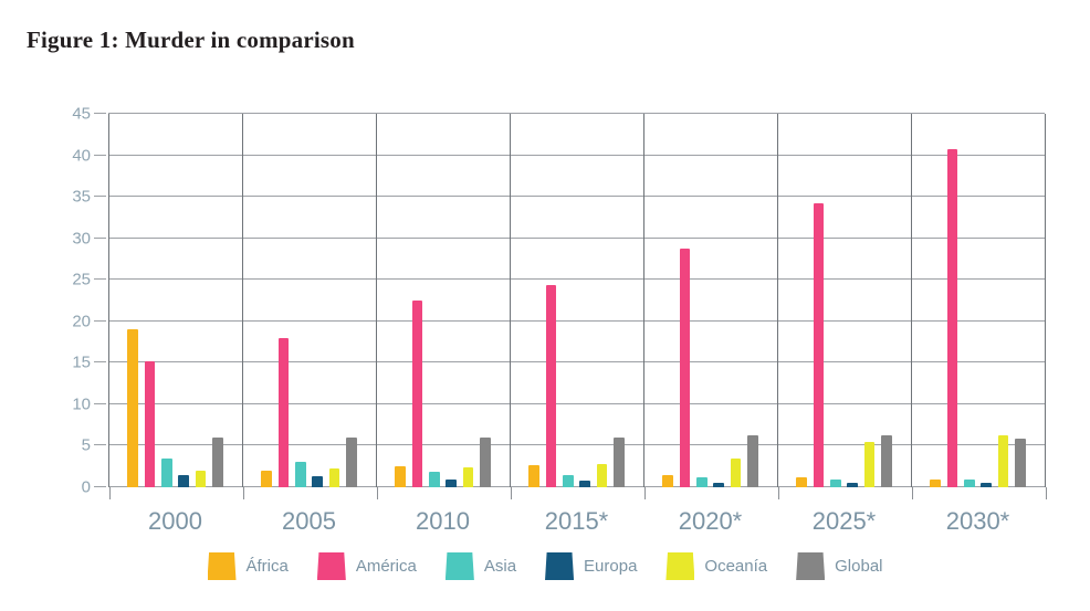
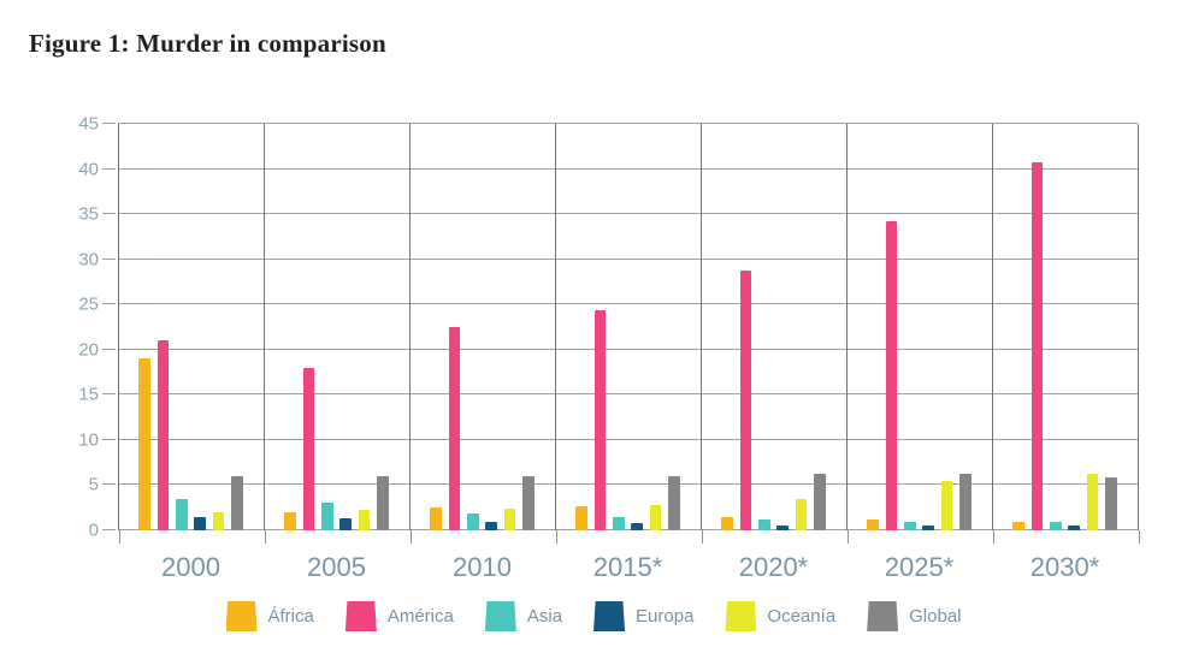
América/2000: 15 -> 21
